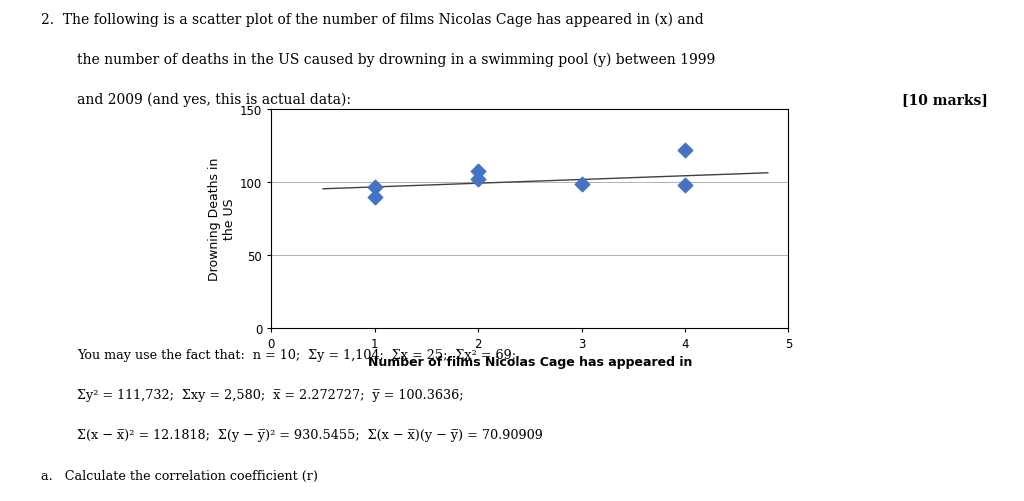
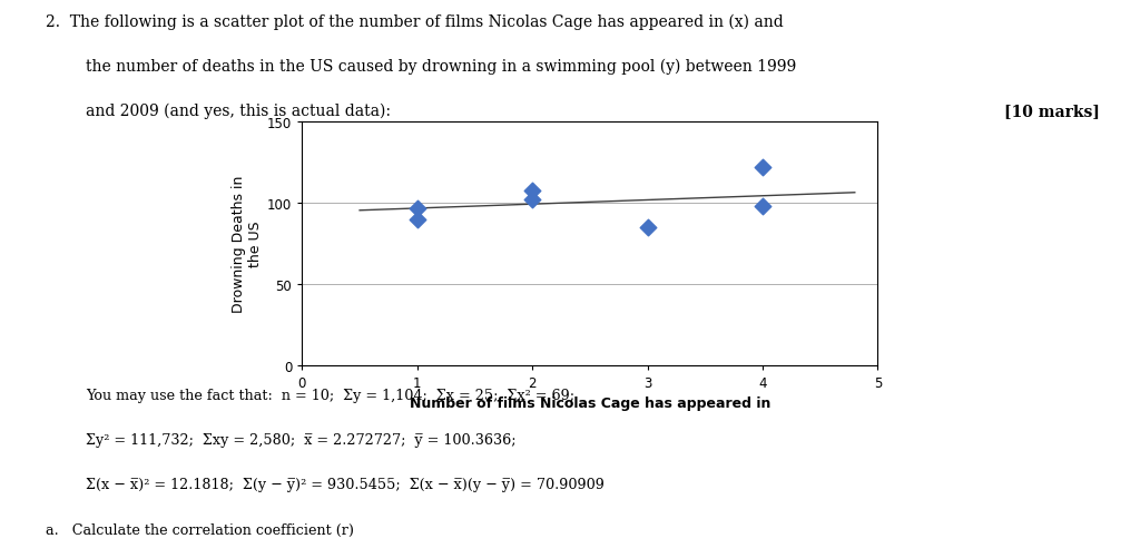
3: 99 -> 85
